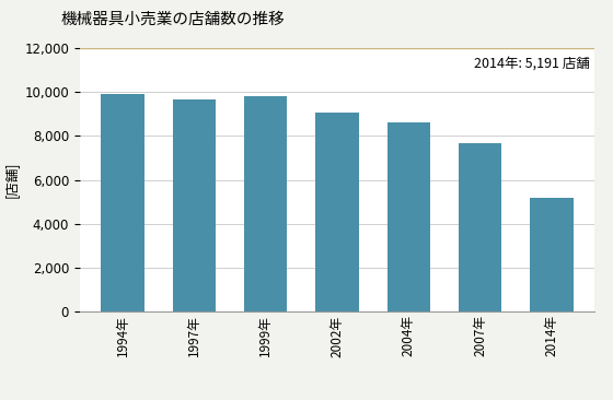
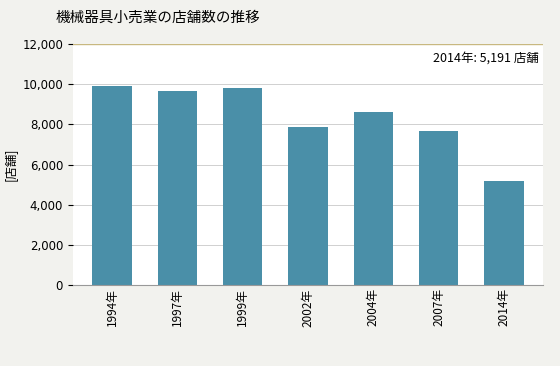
2002年: 9,070 -> 7,850
